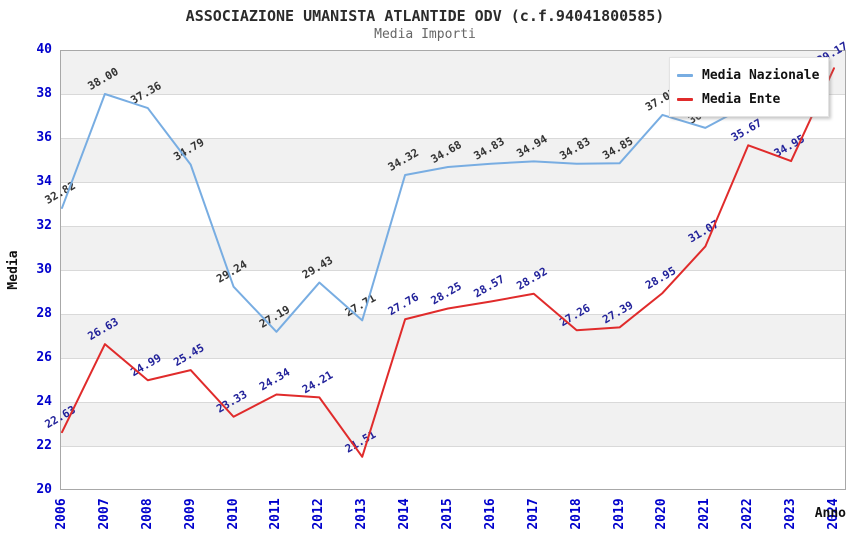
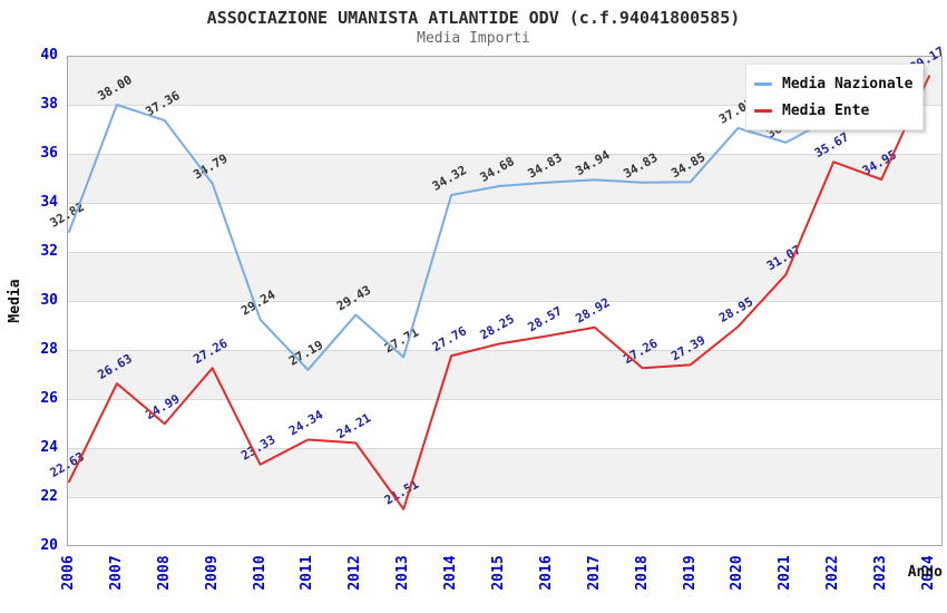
Media Ente/2009: 25.45 -> 27.26
